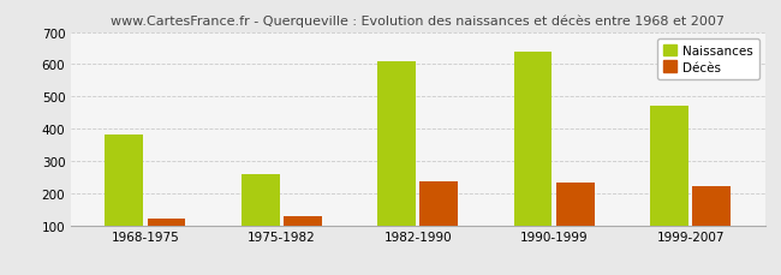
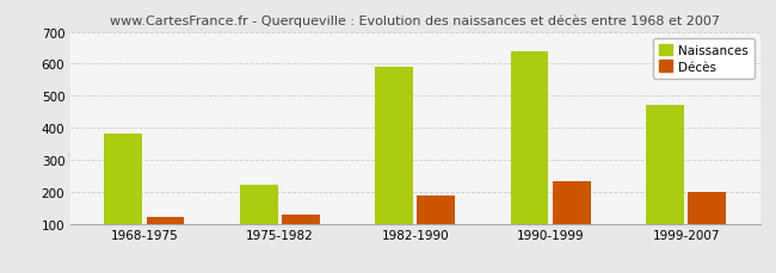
Naissances/1975-1982: 260 -> 220
Naissances/1982-1990: 610 -> 590
Décès/1982-1990: 235 -> 188
Décès/1999-2007: 220 -> 200
